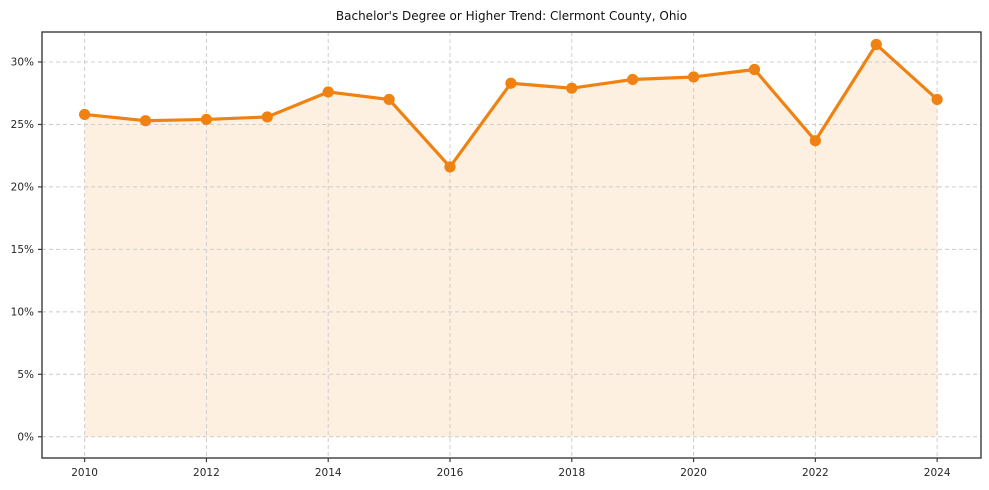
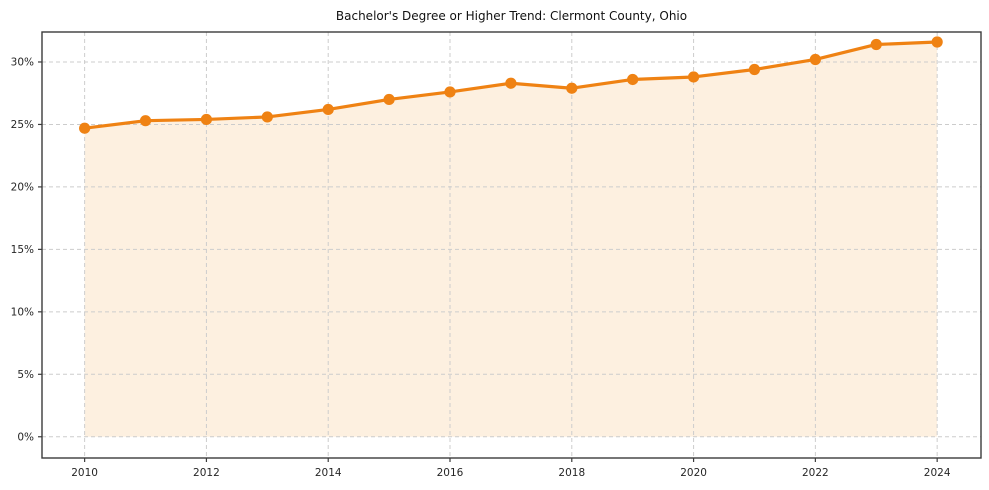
2010: 25.8% -> 24.7%
2014: 27.6% -> 26.2%
2016: 21.6% -> 27.6%
2022: 23.7% -> 30.2%
2024: 27.0% -> 31.6%
